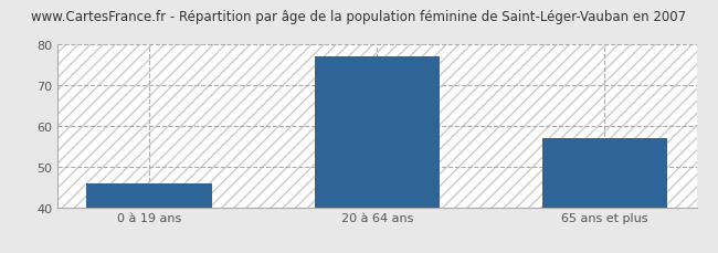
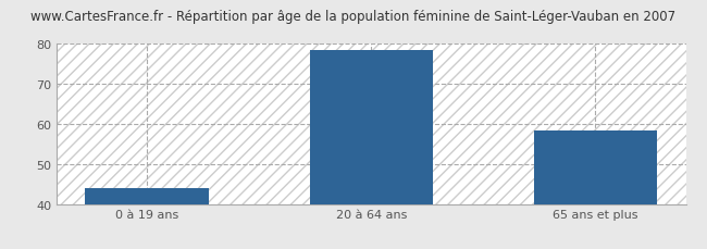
0 à 19 ans: 46.0 -> 44.0
20 à 64 ans: 77.0 -> 78.5
65 ans et plus: 57.0 -> 58.5
